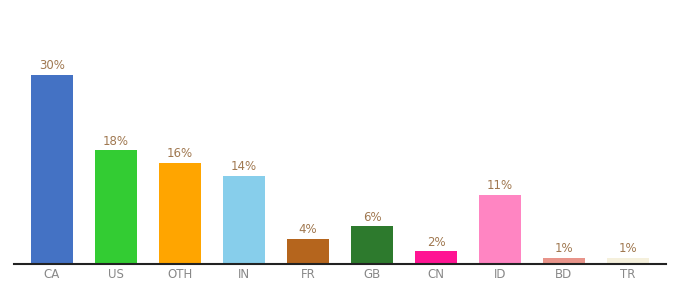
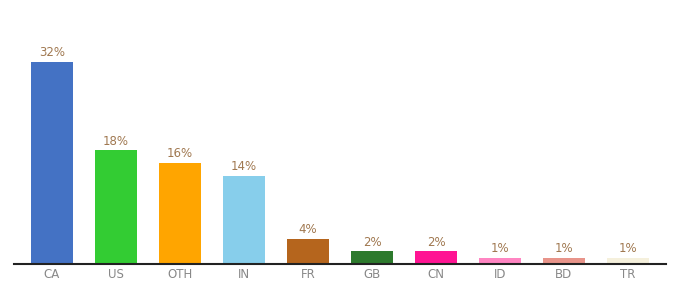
CA: 30% -> 32%
GB: 6% -> 2%
ID: 11% -> 1%
